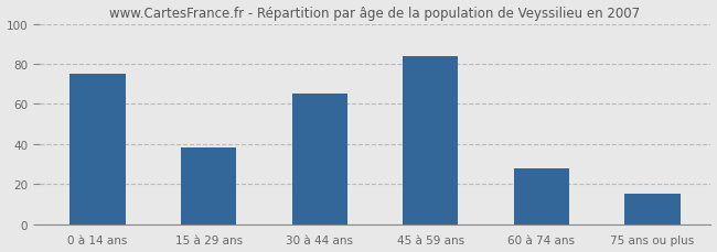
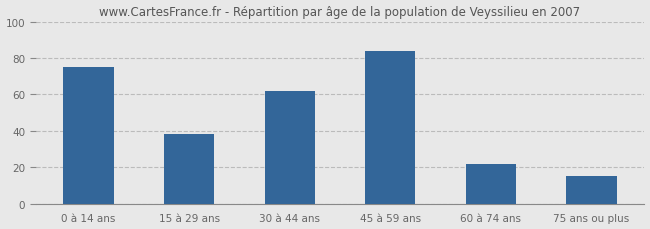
30 à 44 ans: 65 -> 62
60 à 74 ans: 28 -> 22
